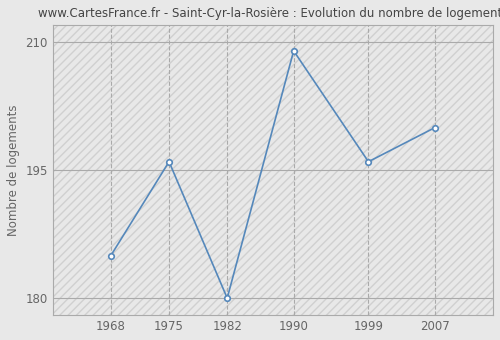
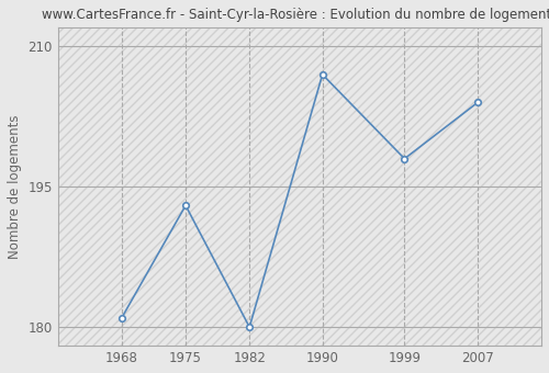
1968: 185 -> 181
1975: 196 -> 193
1990: 209 -> 207
1999: 196 -> 198
2007: 200 -> 204
